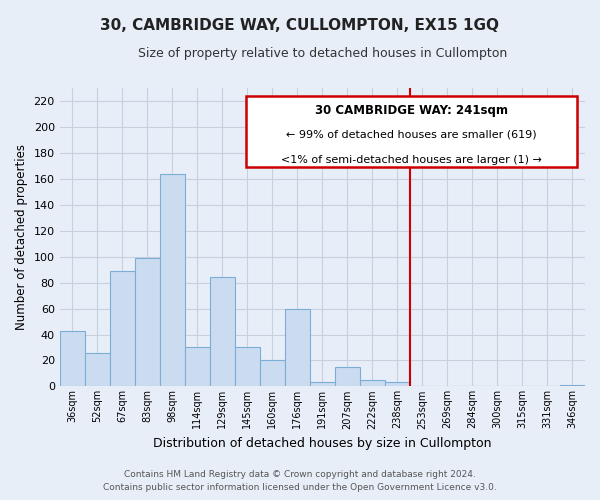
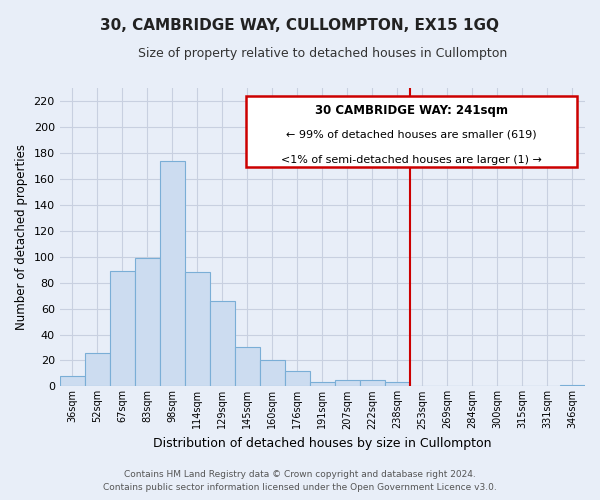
36sqm: 43 -> 8
98sqm: 164 -> 174
114sqm: 30 -> 88
129sqm: 84 -> 66
176sqm: 60 -> 12
207sqm: 15 -> 5
